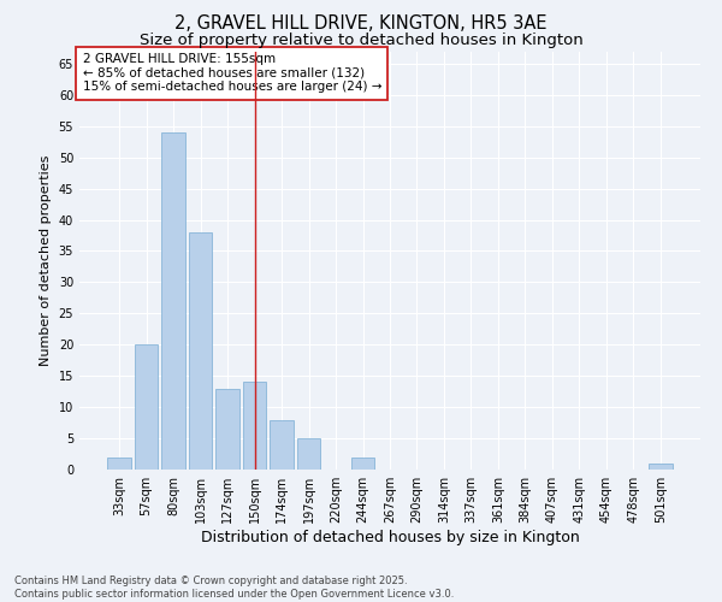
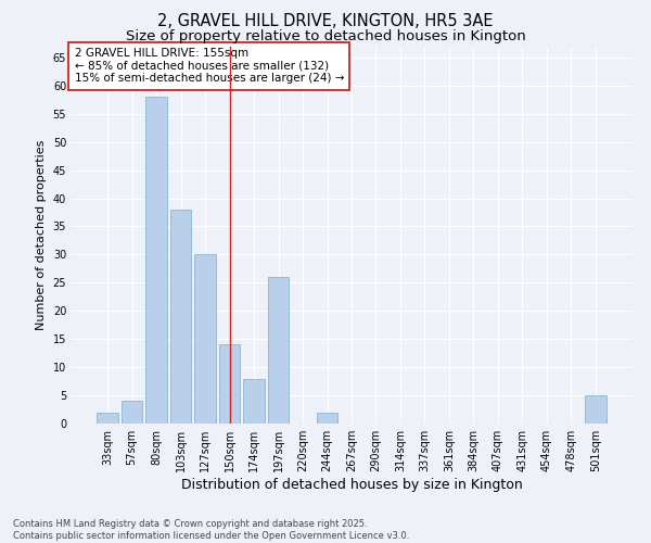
57sqm: 20 -> 4
80sqm: 54 -> 58
127sqm: 13 -> 30
197sqm: 5 -> 26
501sqm: 1 -> 5
